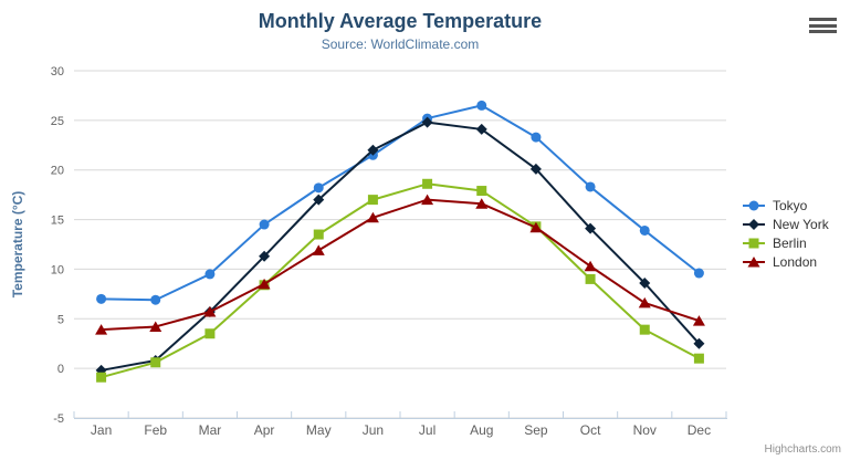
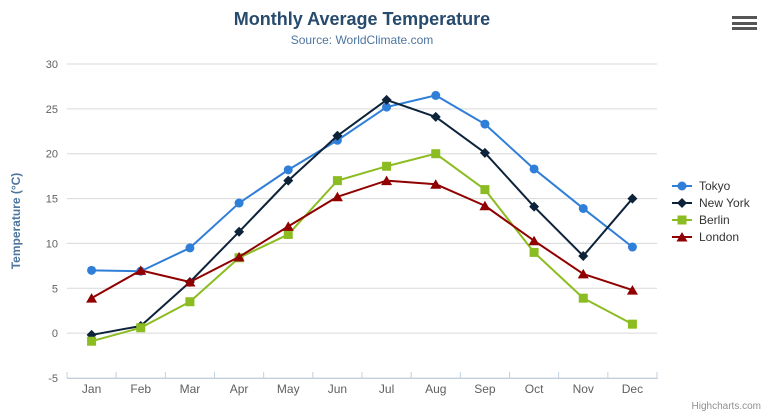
London/Feb: 4 -> 7
Berlin/May: 14 -> 11
New York/Jul: 25 -> 26
Berlin/Aug: 18 -> 20
Berlin/Sep: 14 -> 16
New York/Dec: 2 -> 15
